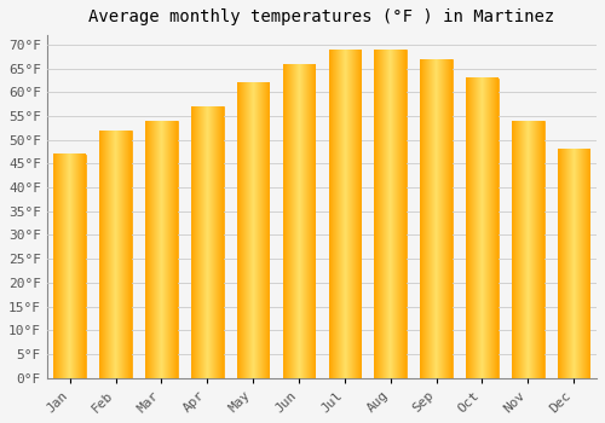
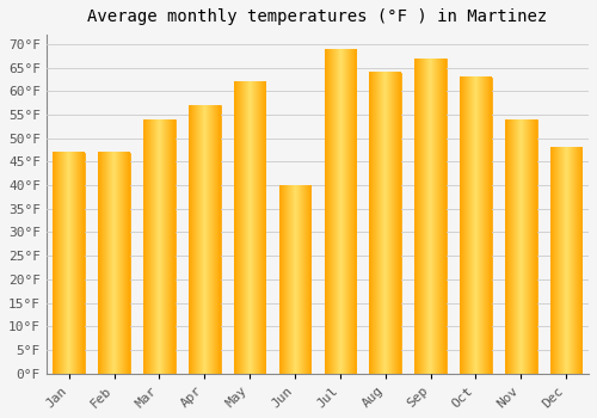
Feb: 52°F -> 47°F
Jun: 66°F -> 40°F
Aug: 69°F -> 64°F
